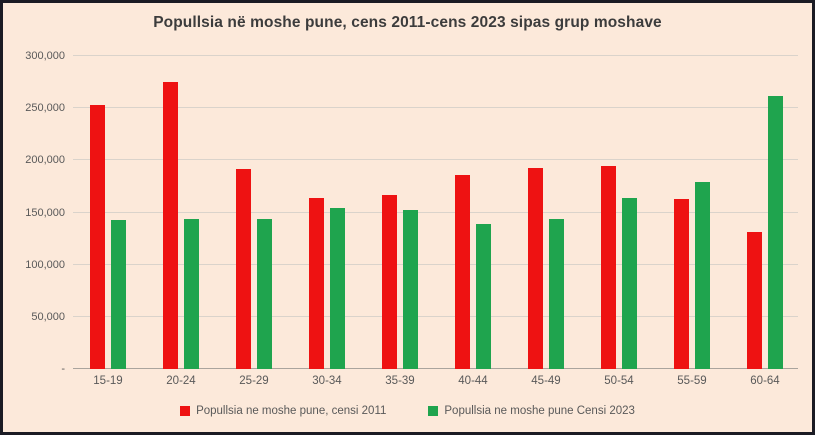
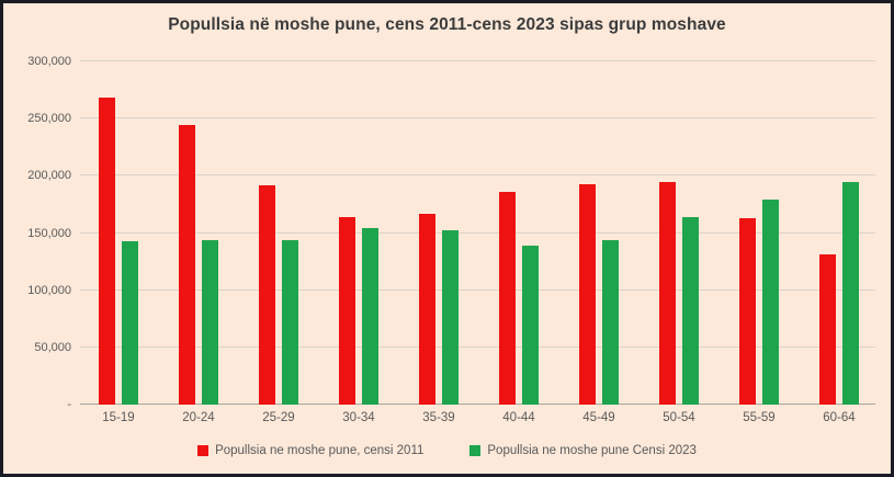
Popullsia ne moshe pune, censi 2011/15-19: 253000 -> 268000
Popullsia ne moshe pune, censi 2011/20-24: 275000 -> 244000
Popullsia ne moshe pune Censi 2023/60-64: 262000 -> 195000
